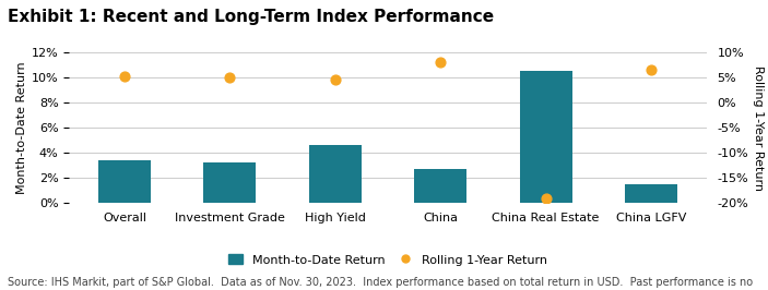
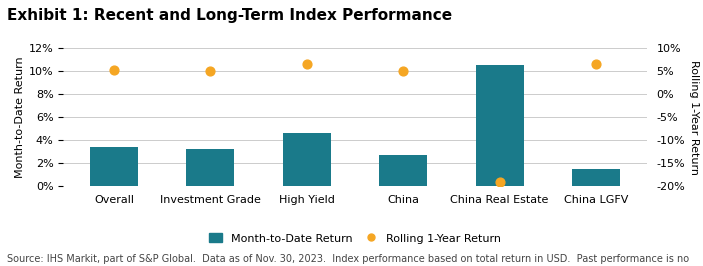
Rolling 1-Year Return/High Yield: 4.5% -> 6.5%
Rolling 1-Year Return/China: 8.0% -> 4.9%
